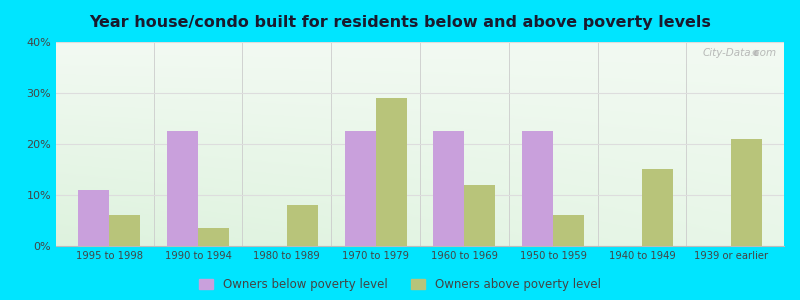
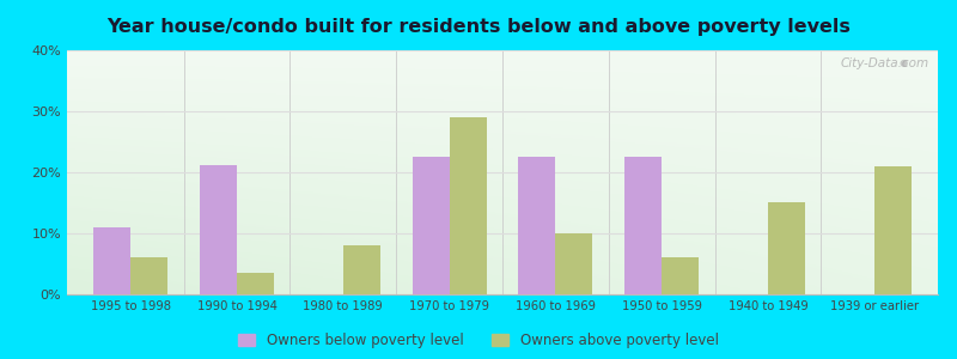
Owners below poverty level/1990 to 1994: 22.5% -> 21.2%
Owners above poverty level/1960 to 1969: 12.0% -> 10.0%
